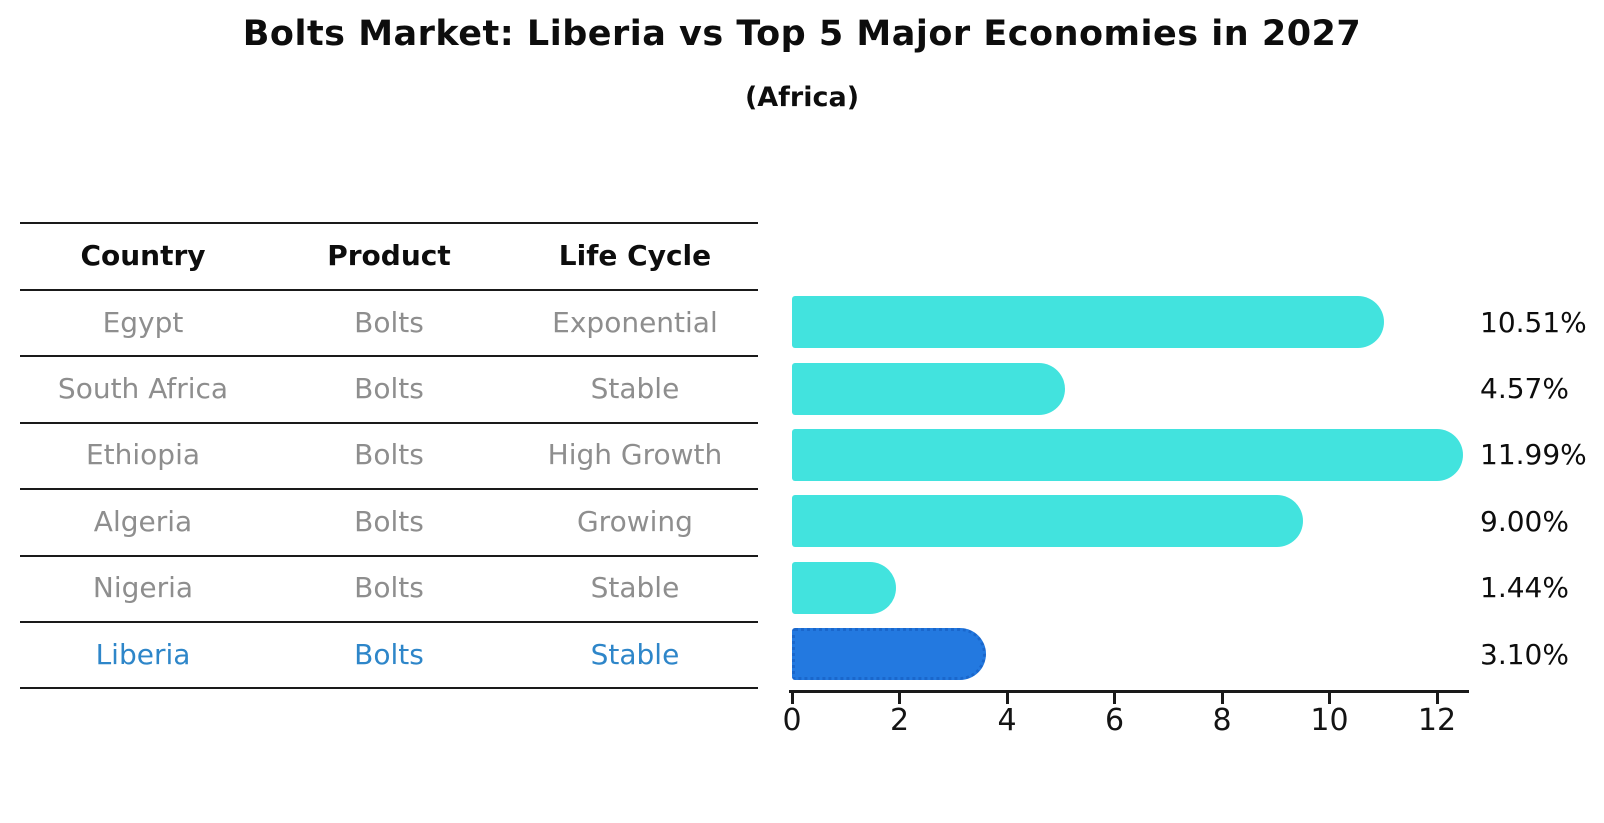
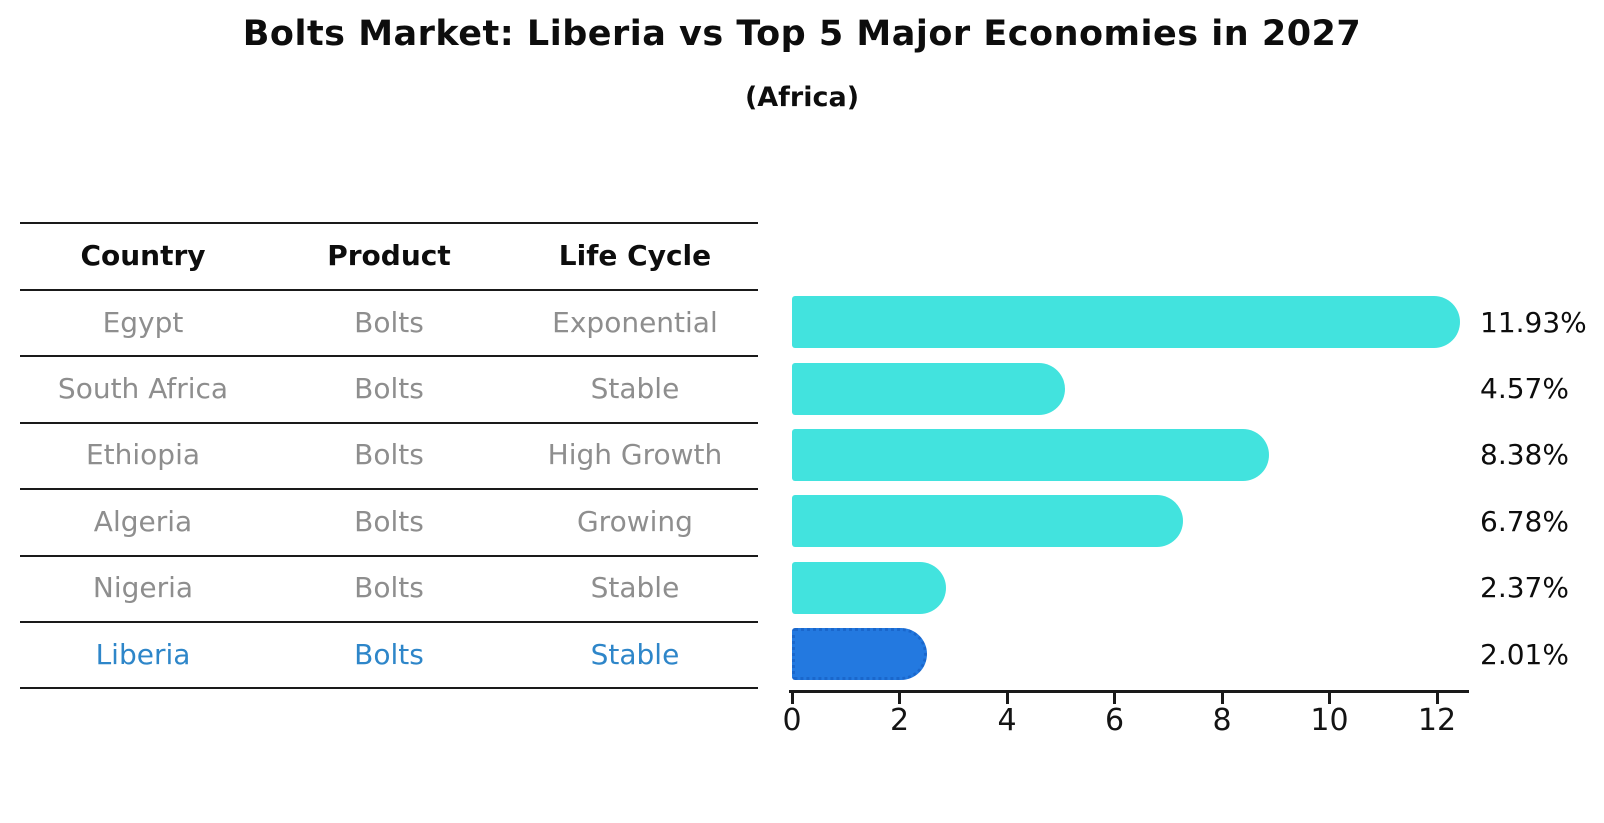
Egypt: 10.51% -> 11.93%
Ethiopia: 11.99% -> 8.38%
Algeria: 9.00% -> 6.78%
Nigeria: 1.44% -> 2.37%
Liberia: 3.10% -> 2.01%
